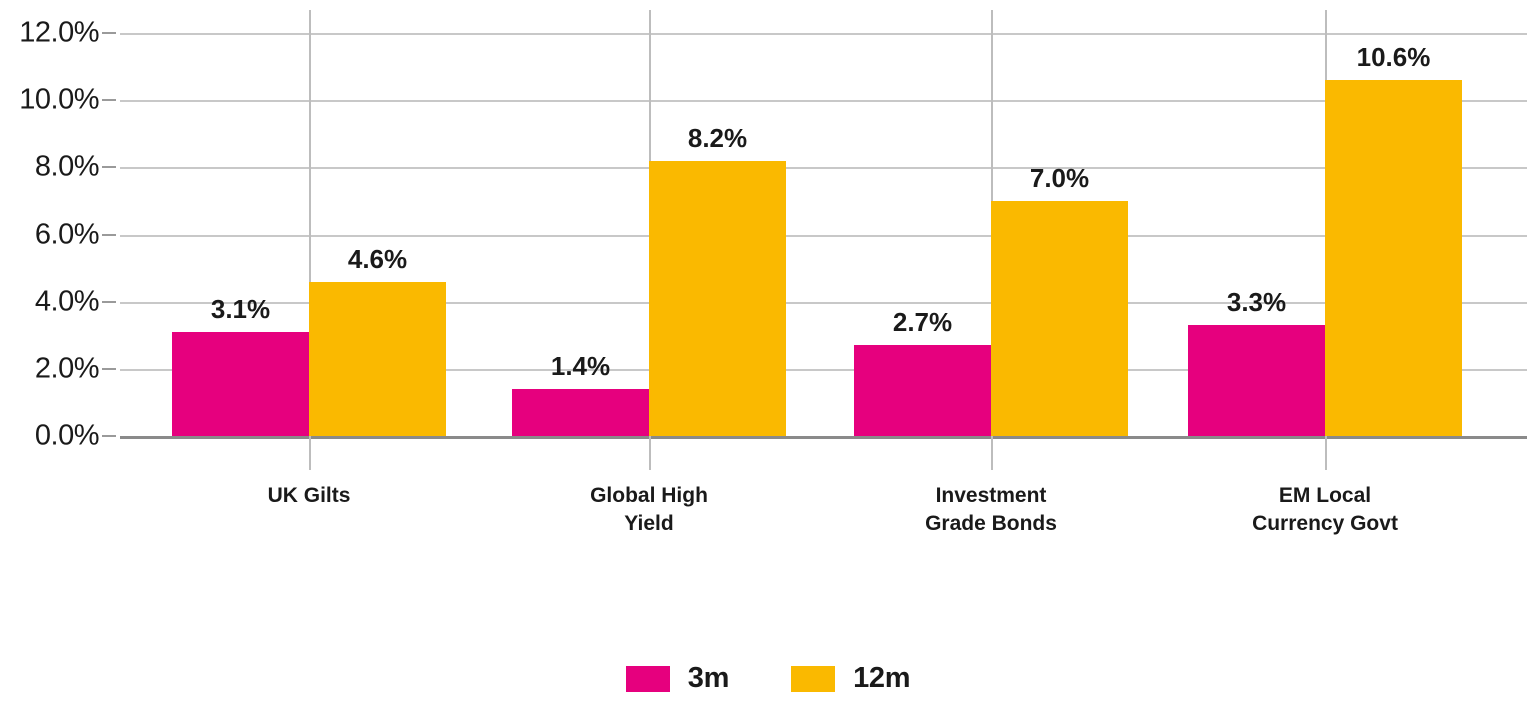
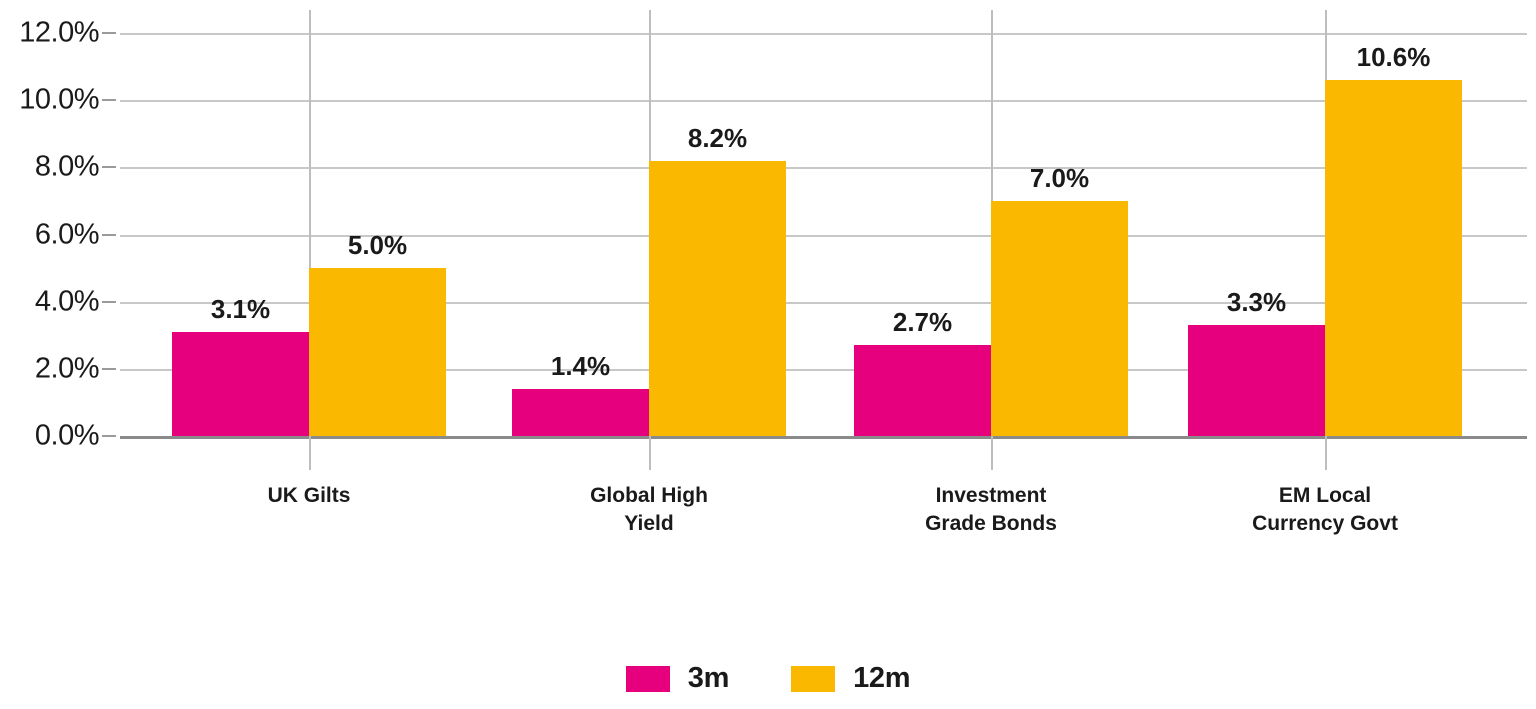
12m/UK Gilts: 4.6% -> 5.0%
